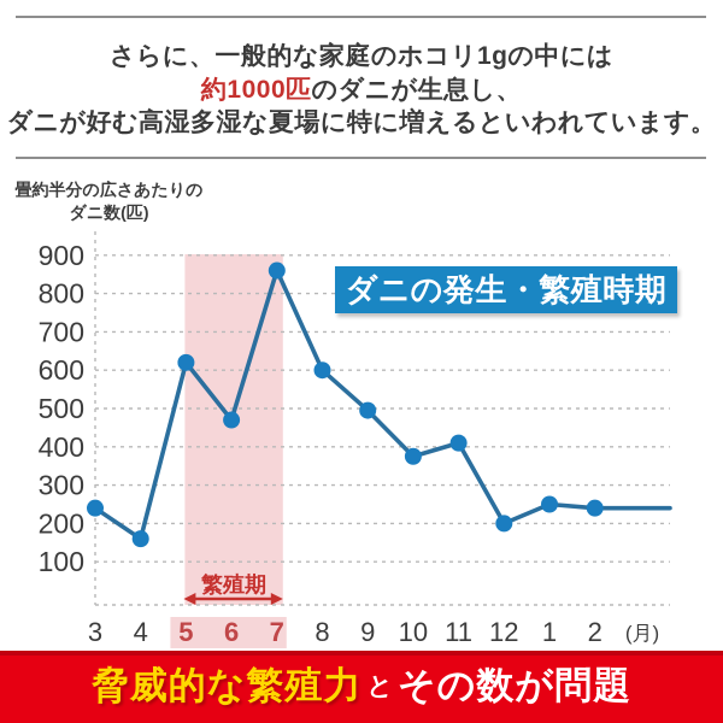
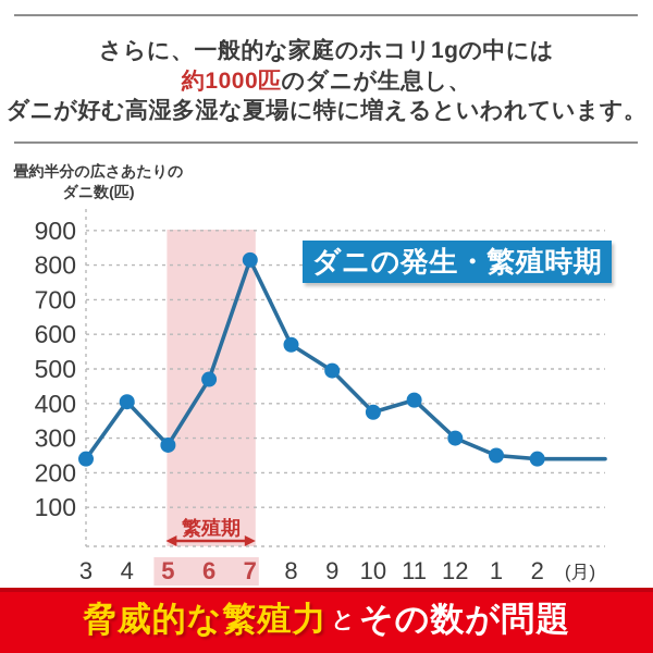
4: 160 -> 400
5: 620 -> 280
7: 860 -> 820
8: 600 -> 570
12: 200 -> 300
